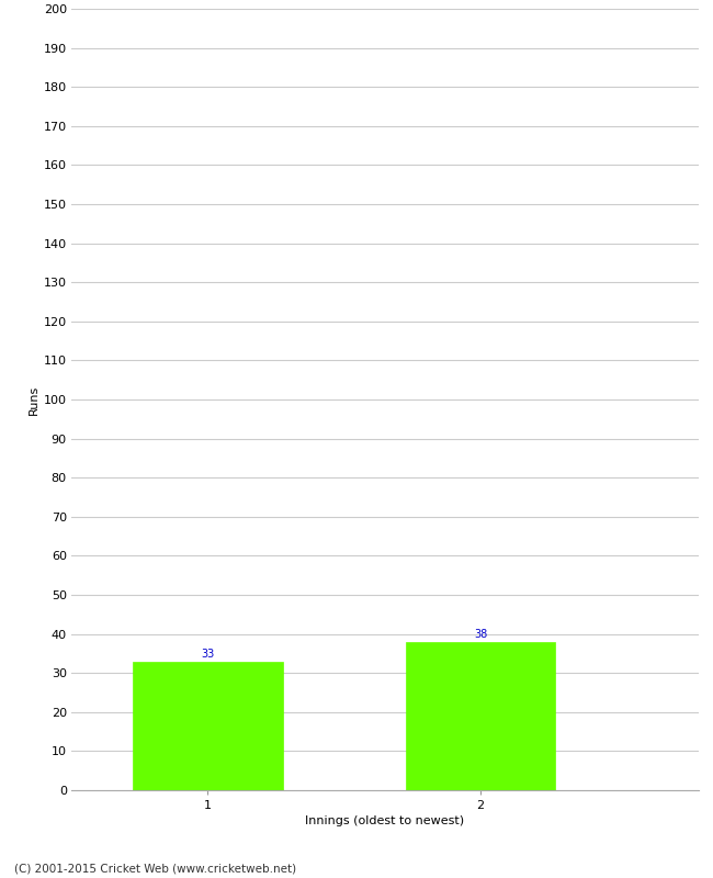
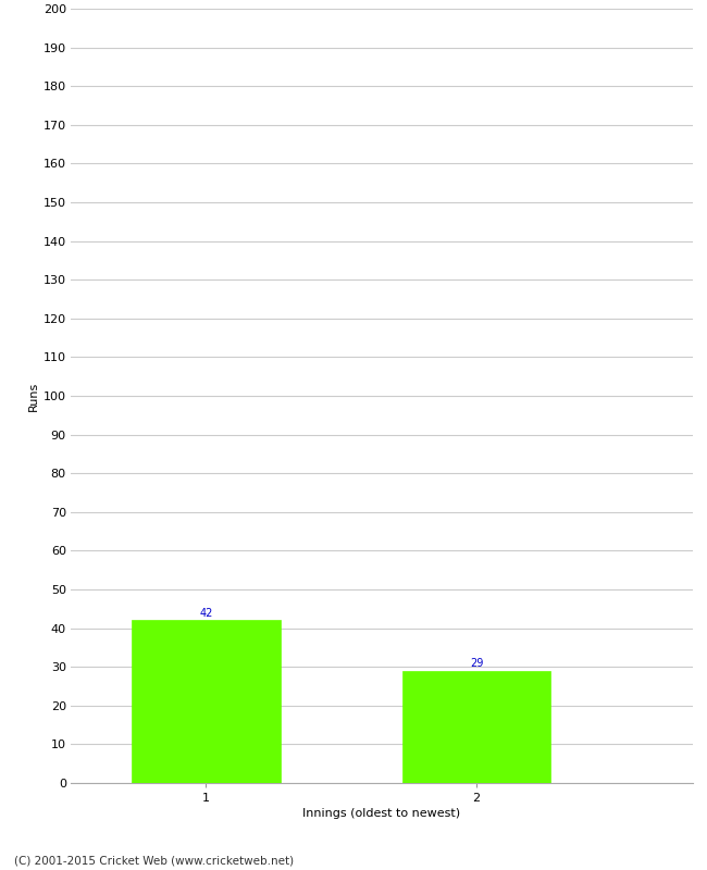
1: 33 -> 42
2: 38 -> 29
